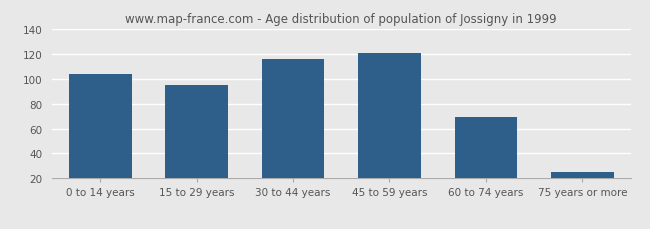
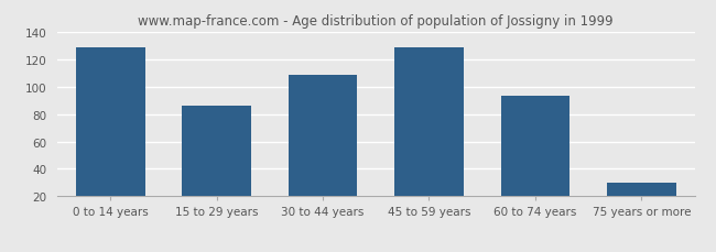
0 to 14 years: 104 -> 129
15 to 29 years: 95 -> 86
30 to 44 years: 116 -> 109
45 to 59 years: 121 -> 129
60 to 74 years: 69 -> 93
75 years or more: 25 -> 30
